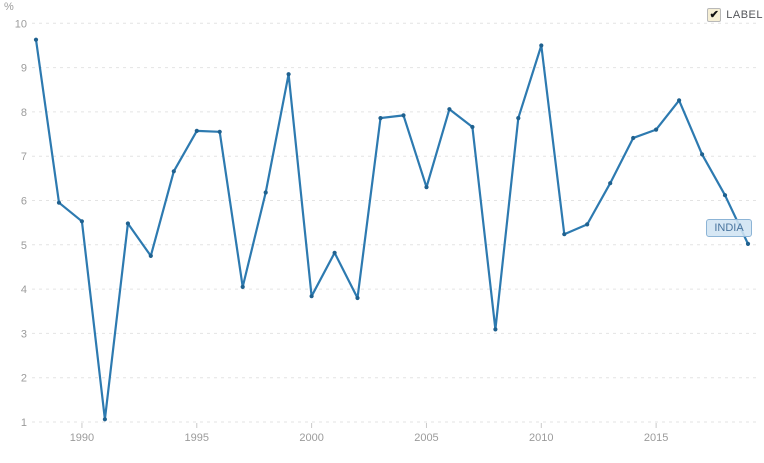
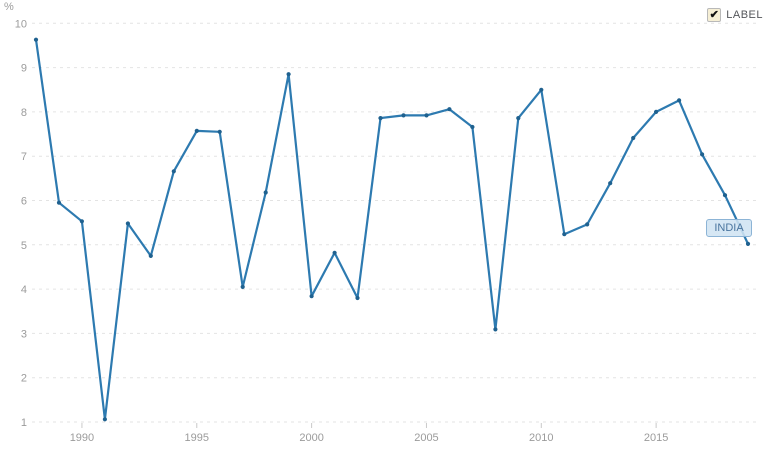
2005: 6.3 -> 7.9
2010: 9.5 -> 8.5
2015: 7.6 -> 8.0
